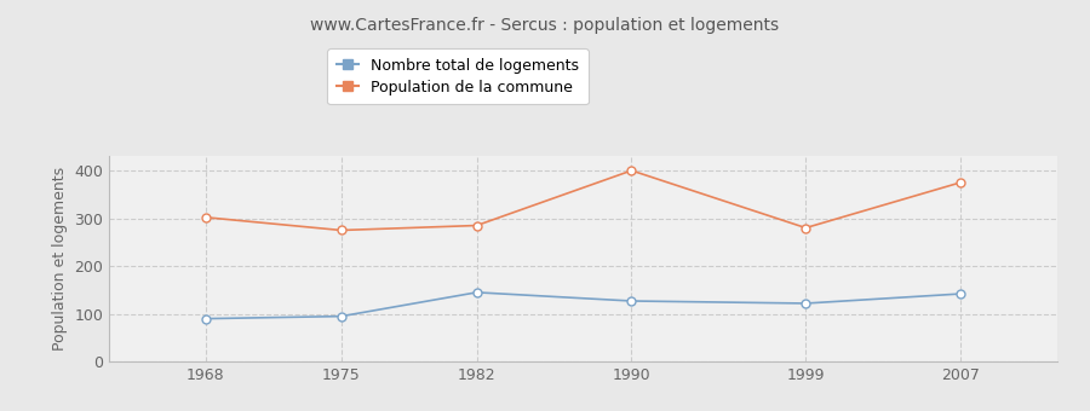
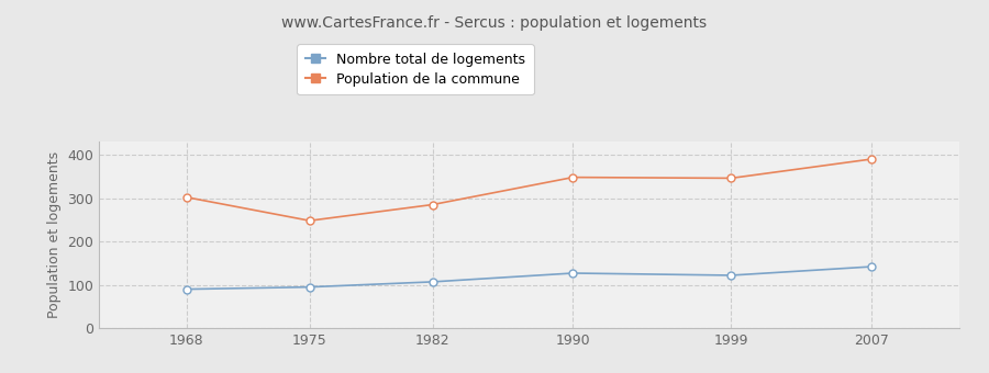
Population de la commune/1975: 275 -> 248
Nombre total de logements/1982: 145 -> 107
Population de la commune/1990: 400 -> 348
Population de la commune/1999: 280 -> 346
Population de la commune/2007: 375 -> 390
